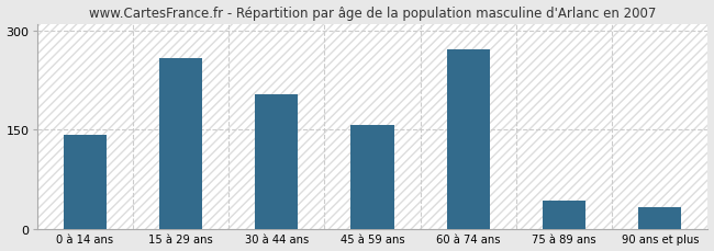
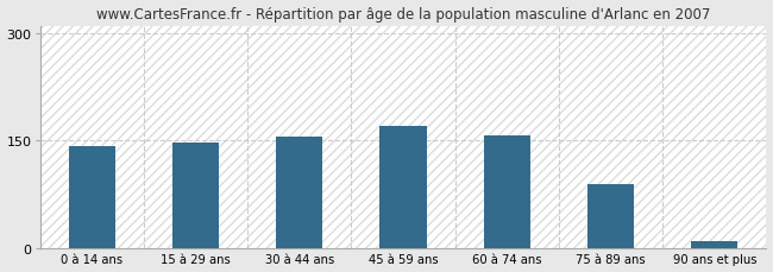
15 à 29 ans: 258 -> 147
30 à 44 ans: 204 -> 155
45 à 59 ans: 158 -> 170
60 à 74 ans: 272 -> 158
75 à 89 ans: 44 -> 90
90 ans et plus: 34 -> 10
